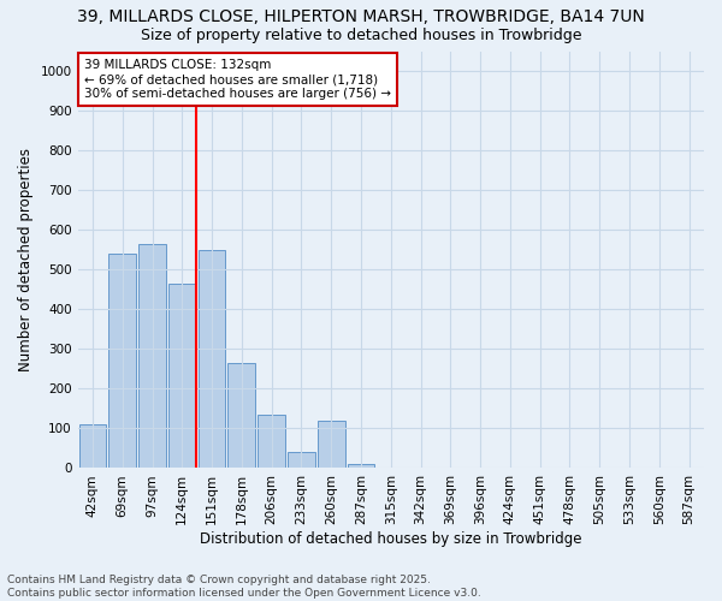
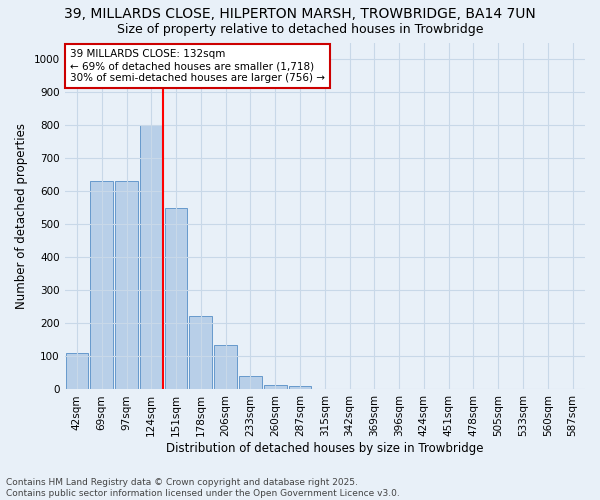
69sqm: 540 -> 630
97sqm: 565 -> 630
124sqm: 465 -> 800
178sqm: 265 -> 222
260sqm: 120 -> 15
